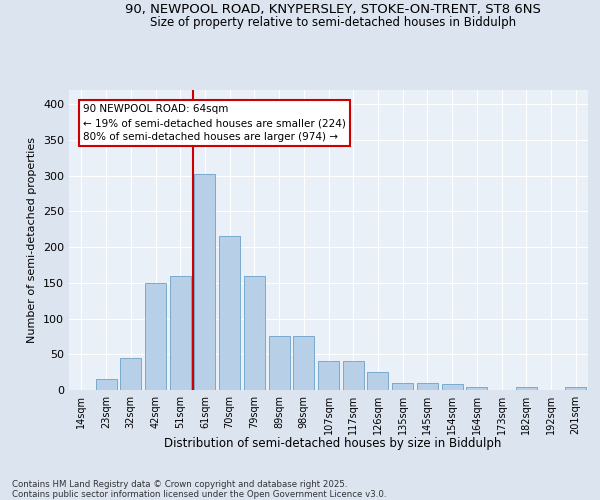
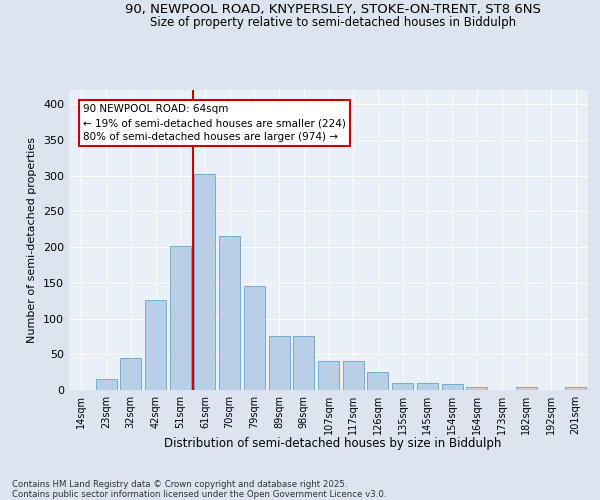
42sqm: 150 -> 126
51sqm: 160 -> 202
79sqm: 160 -> 146
